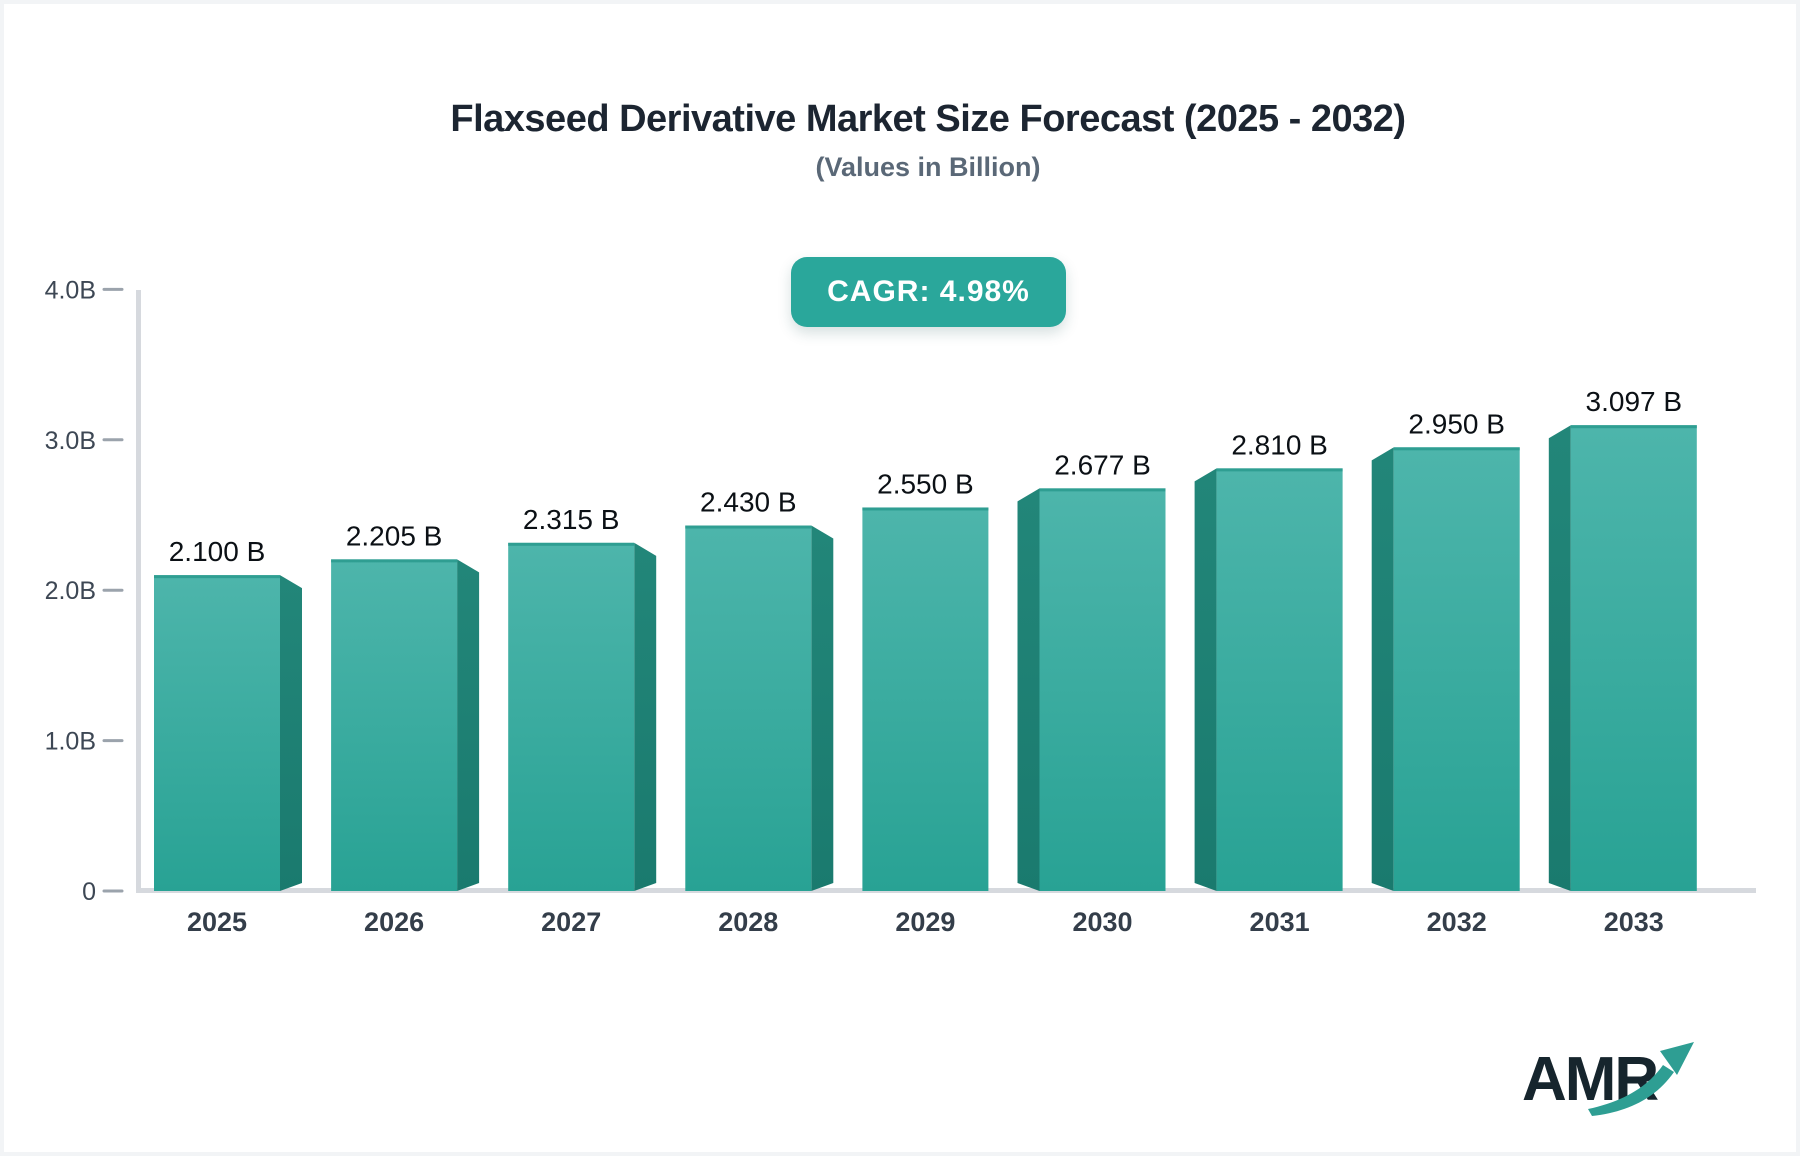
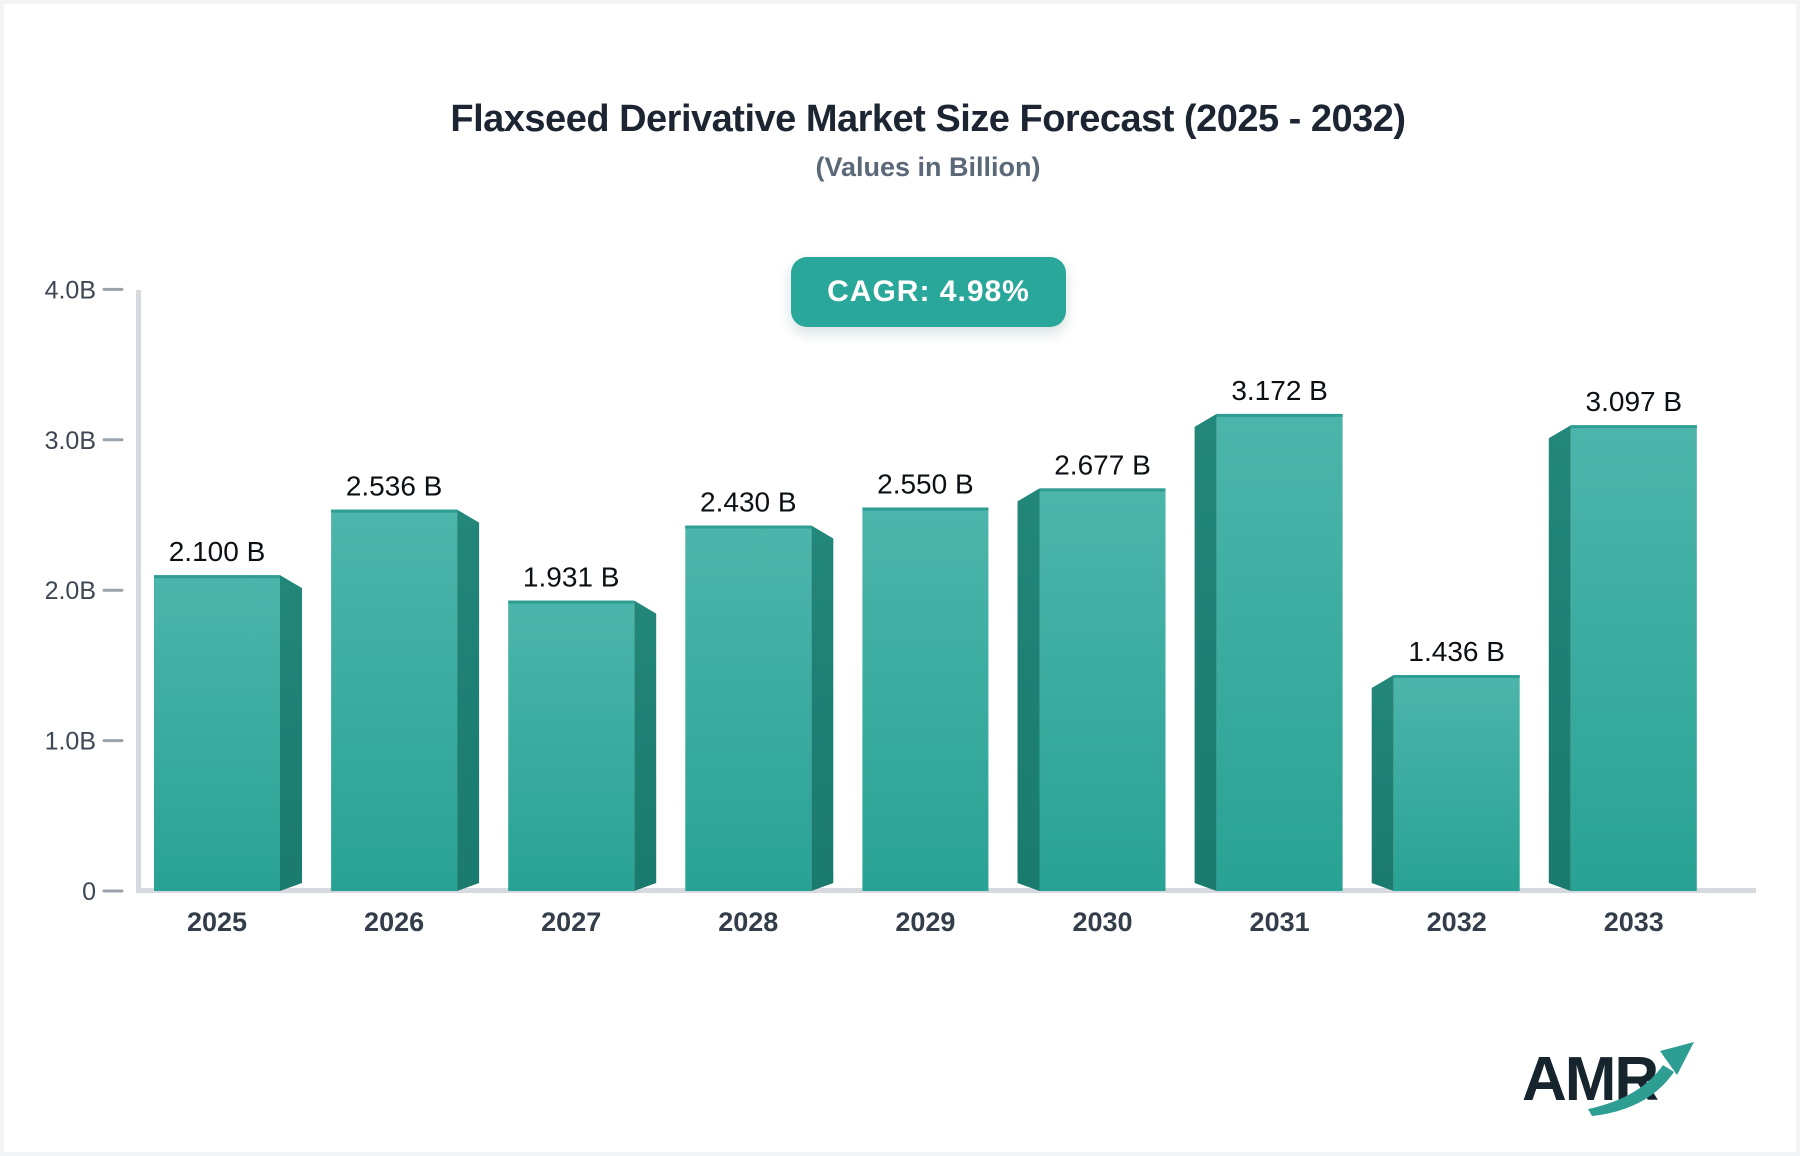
2026: 2.205 -> 2.536
2027: 2.315 -> 1.931
2031: 2.810 -> 3.172
2032: 2.950 -> 1.436
